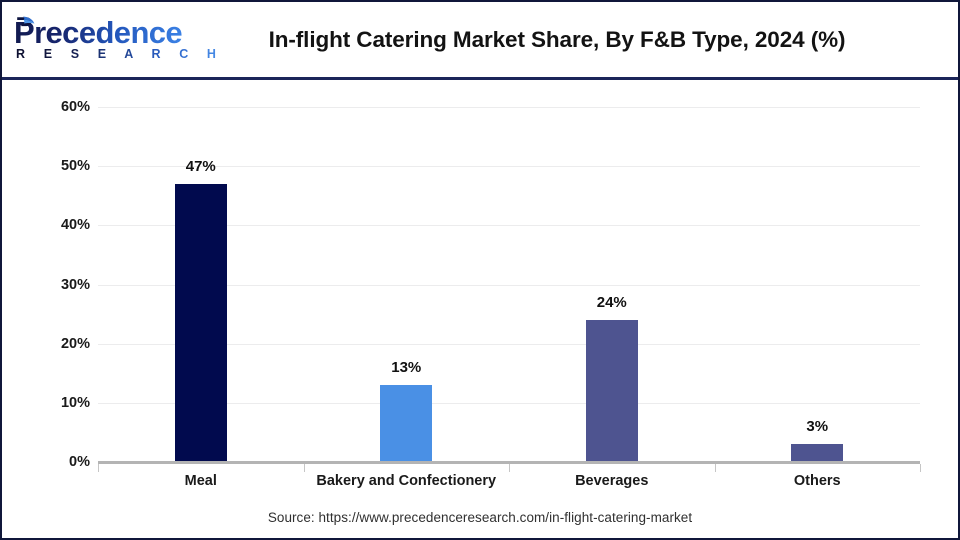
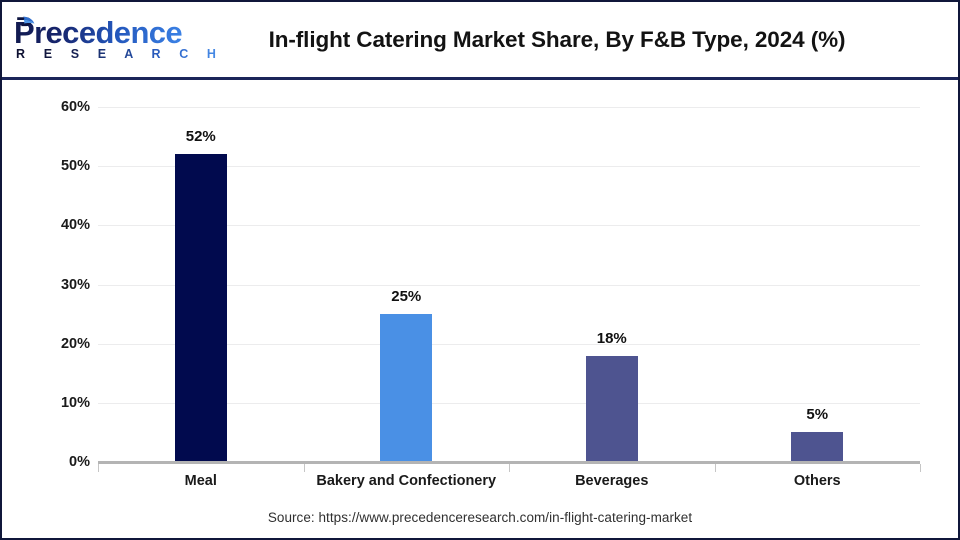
Meal: 47% -> 52%
Bakery and Confectionery: 13% -> 25%
Beverages: 24% -> 18%
Others: 3% -> 5%
